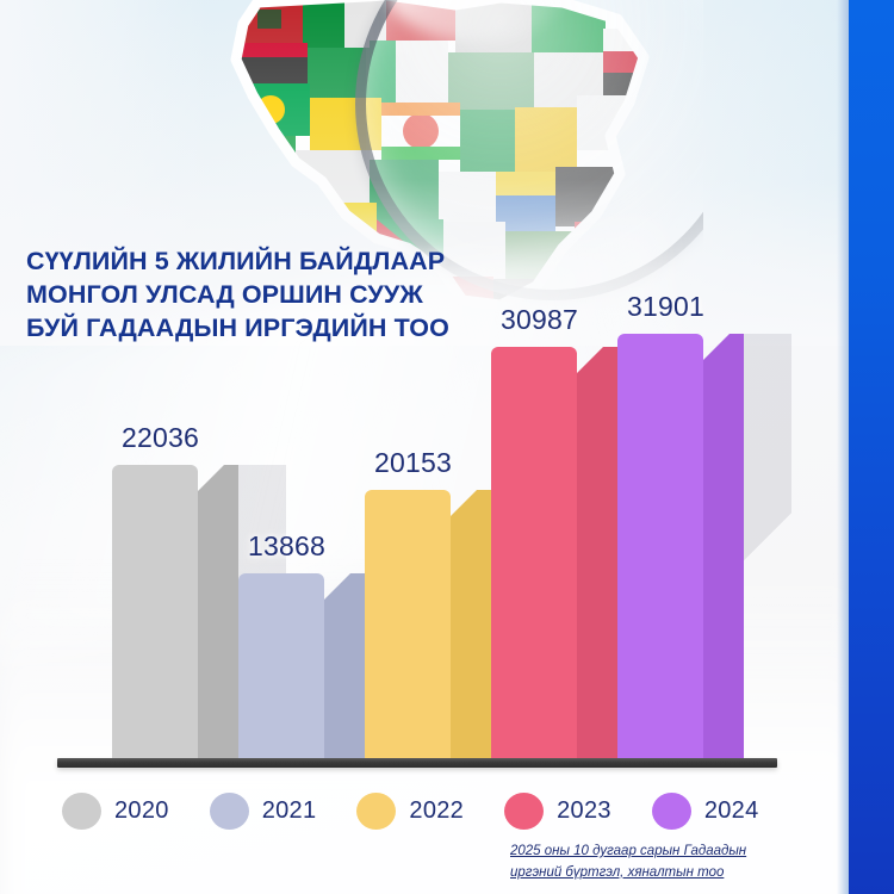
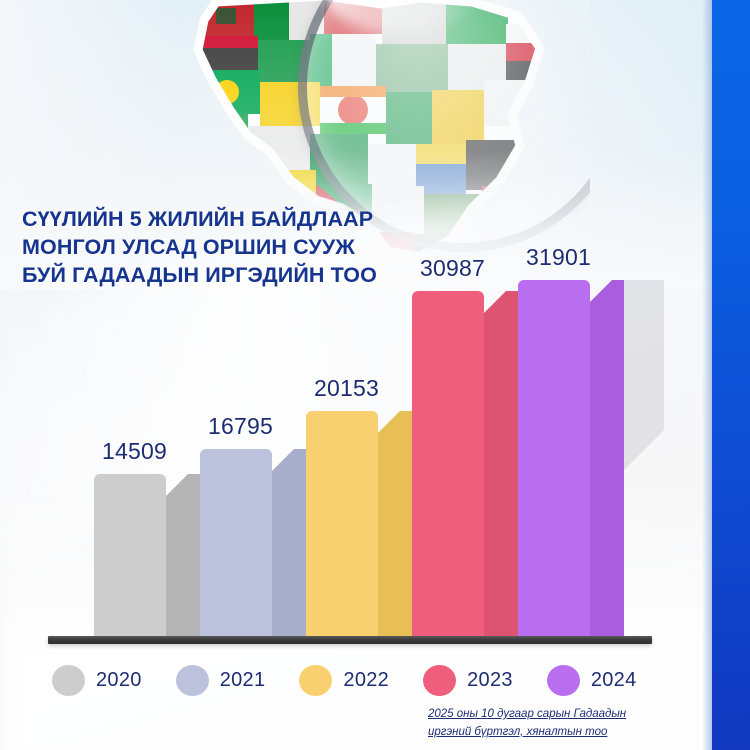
2020: 22036 -> 14509
2021: 13868 -> 16795
